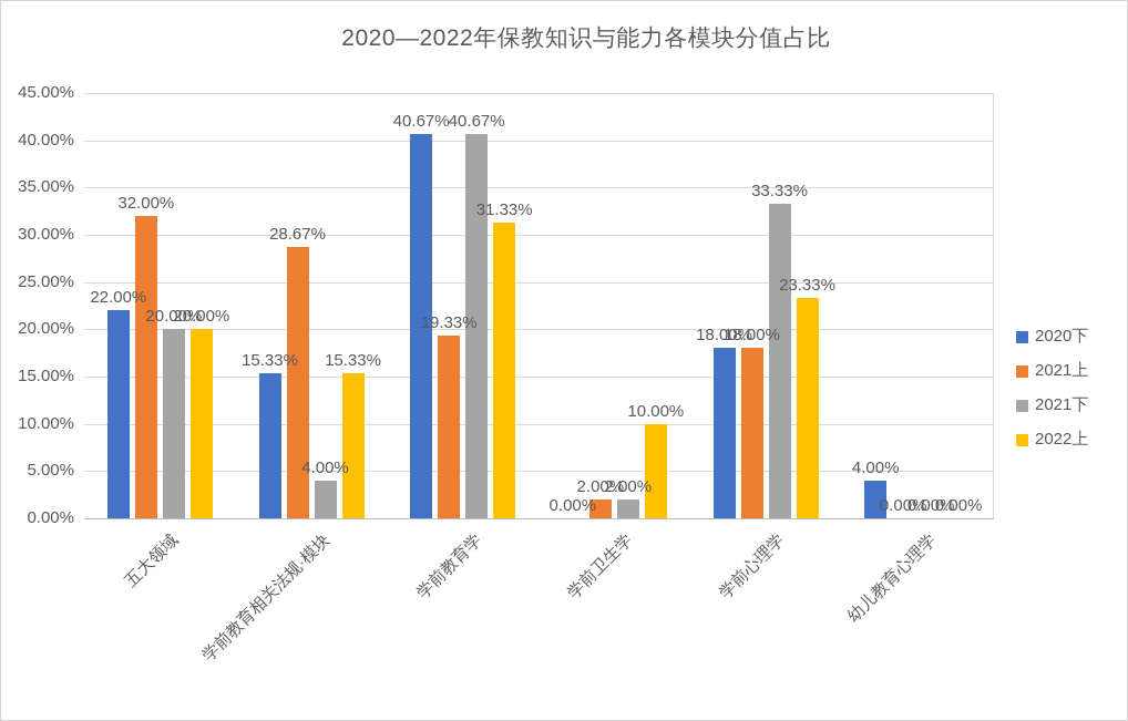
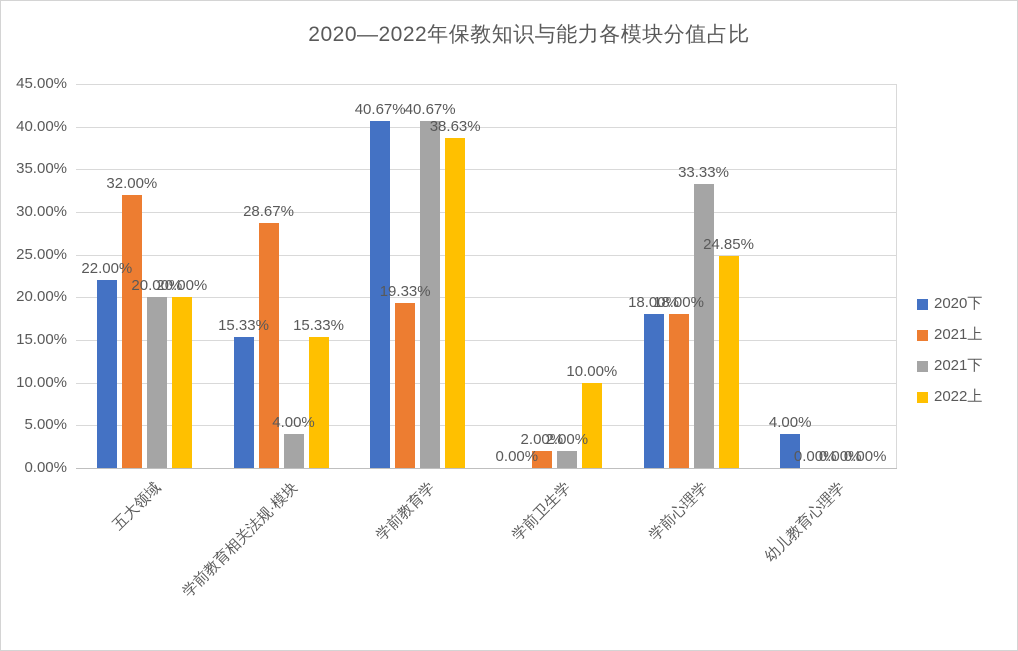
2022上/学前教育学: 31.33% -> 38.63%
2022上/学前心理学: 23.33% -> 24.85%
